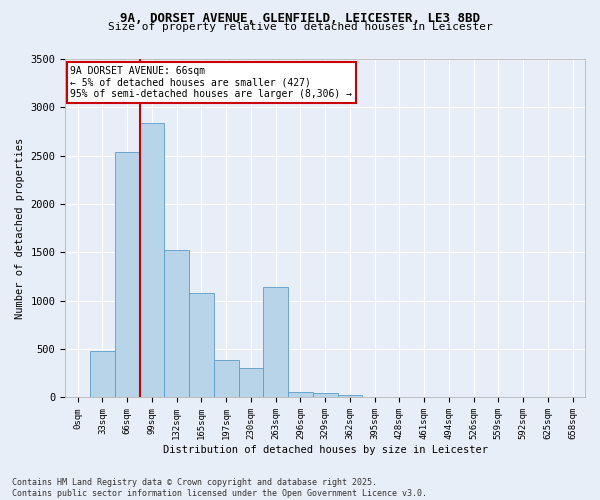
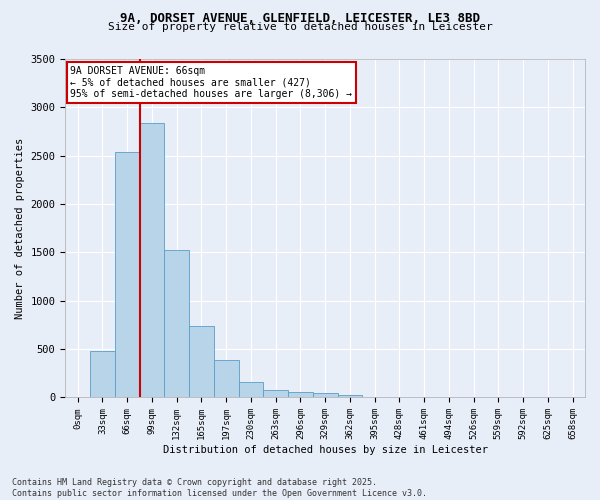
165sqm: 1080 -> 740
230sqm: 300 -> 160
263sqm: 1140 -> 80
